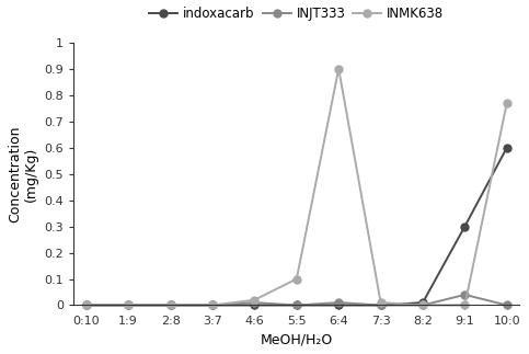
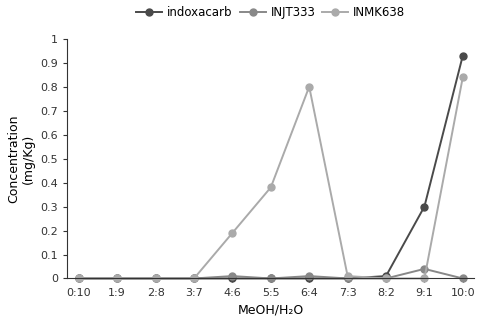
INMK638/4:6: 0.02 -> 0.19
INMK638/5:5: 0.10 -> 0.38
INMK638/6:4: 0.90 -> 0.80
indoxacarb/10:0: 0.60 -> 0.93
INMK638/10:0: 0.77 -> 0.84
